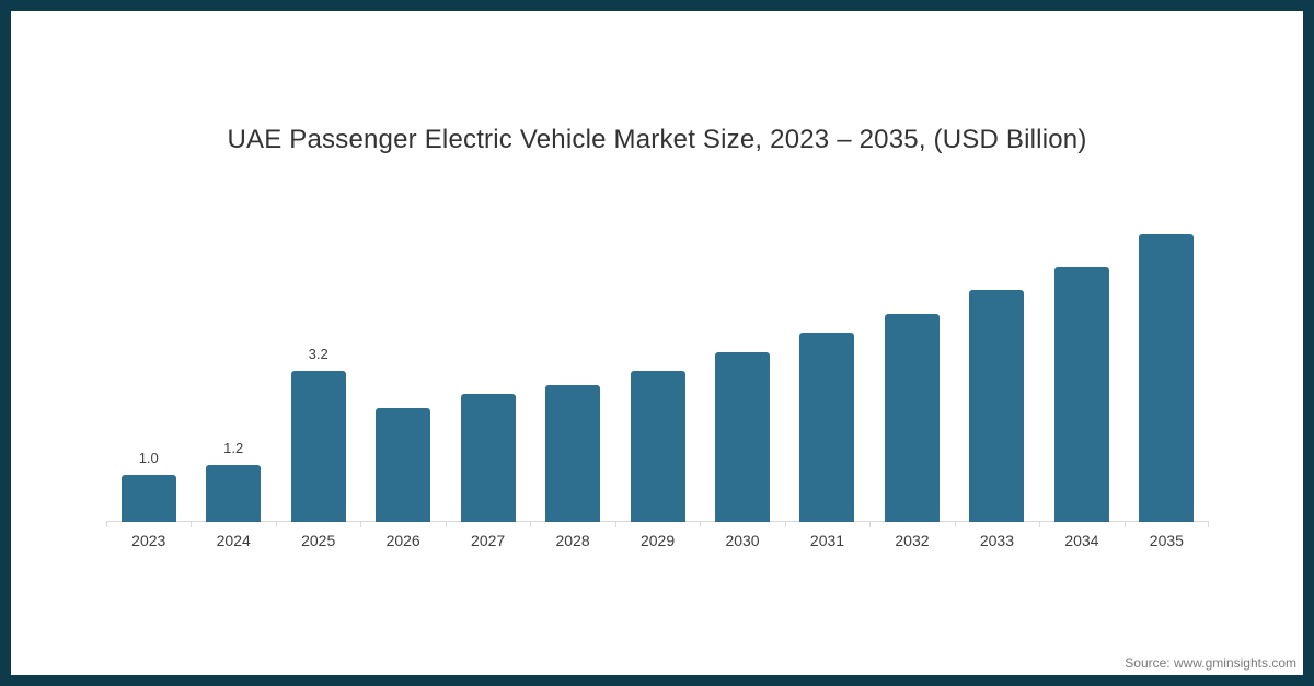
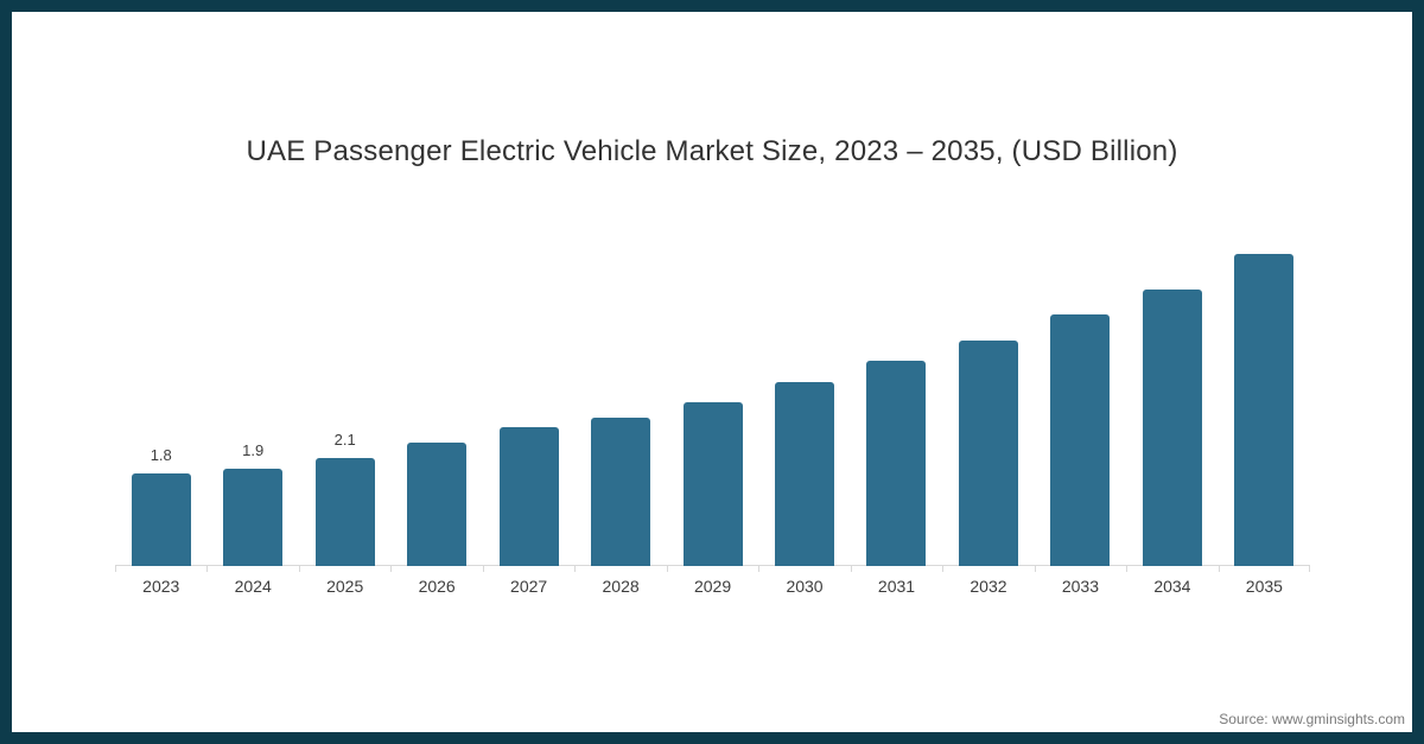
2023: 1.0 -> 1.8
2024: 1.2 -> 1.9
2025: 3.2 -> 2.1
